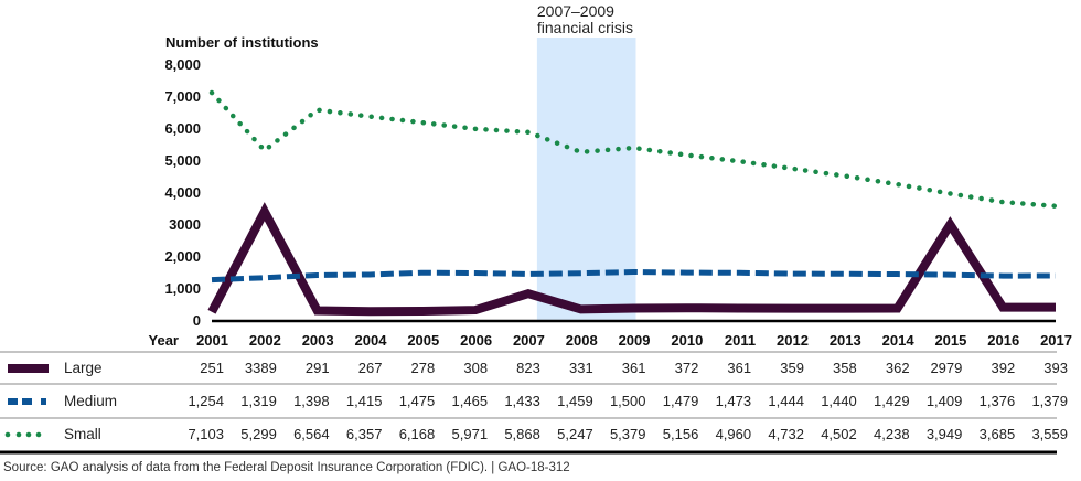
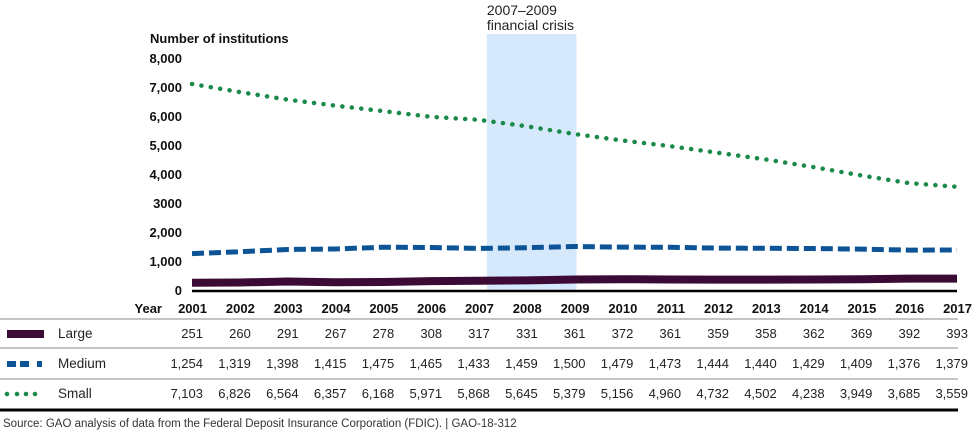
Large/2002: 3389 -> 260
Small/2002: 5,299 -> 6,826
Large/2007: 823 -> 317
Small/2008: 5,247 -> 5,645
Large/2015: 2979 -> 369
